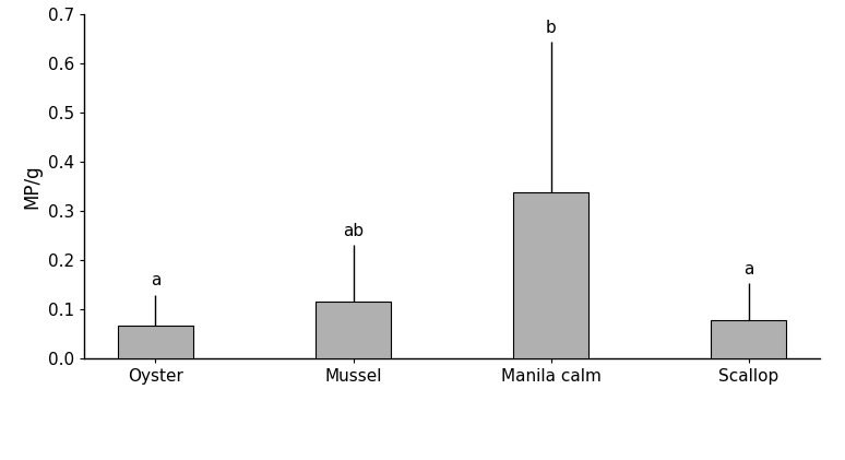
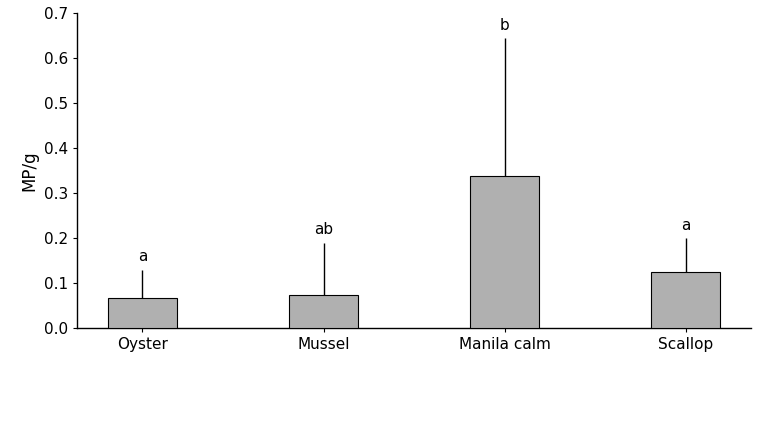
Mussel: 0.116 -> 0.075
Scallop: 0.079 -> 0.125
